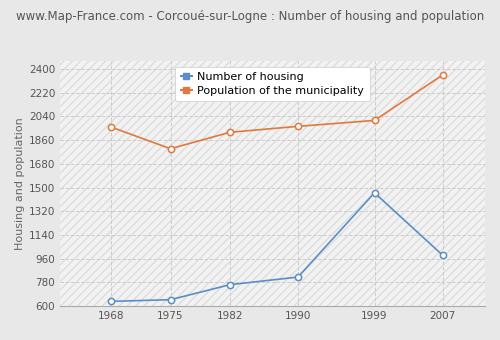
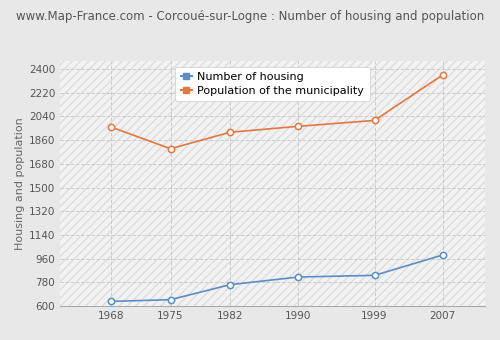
Number of housing/1999: 1460 -> 830
